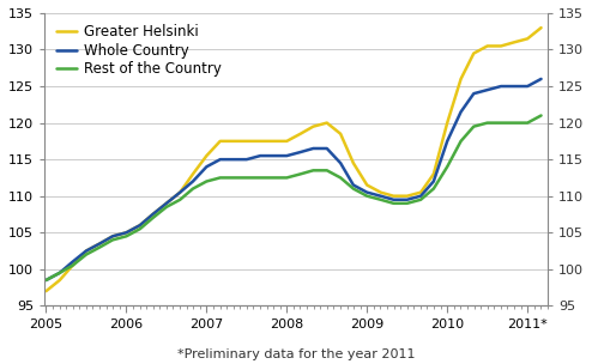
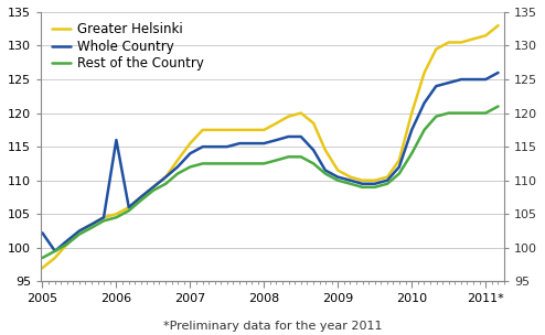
Whole Country/2005: 98.5 -> 102.2
Whole Country/2006: 105.0 -> 116.0
